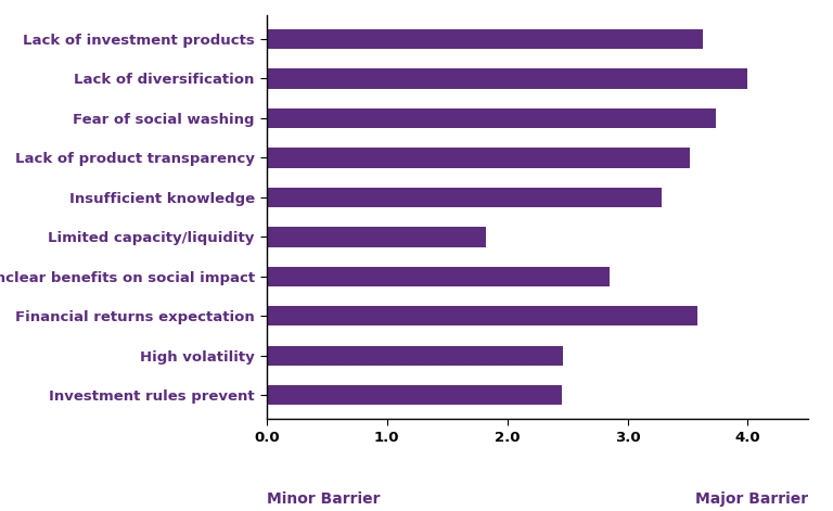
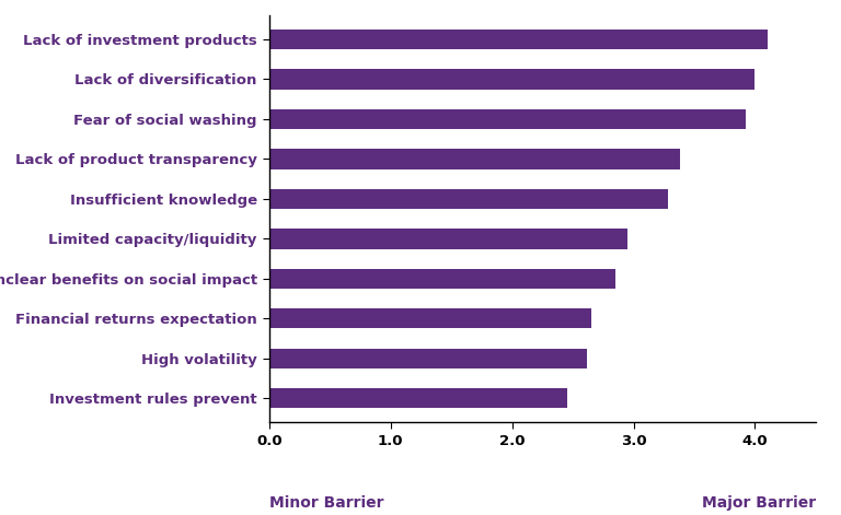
Lack of investment products: 3.63 -> 4.10
Fear of social washing: 3.73 -> 3.92
Lack of product transparency: 3.52 -> 3.38
Limited capacity/liquidity: 1.82 -> 2.95
Financial returns expectation: 3.58 -> 2.65
High volatility: 2.46 -> 2.62
